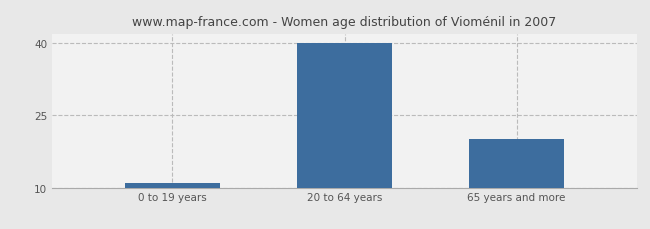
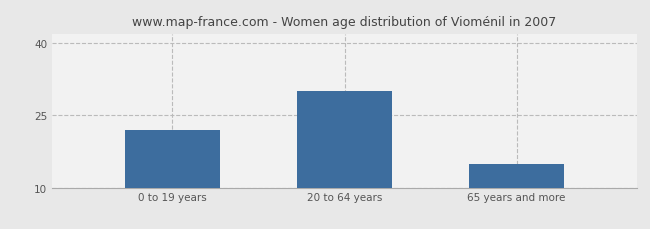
0 to 19 years: 11 -> 22
20 to 64 years: 40 -> 30
65 years and more: 20 -> 15
